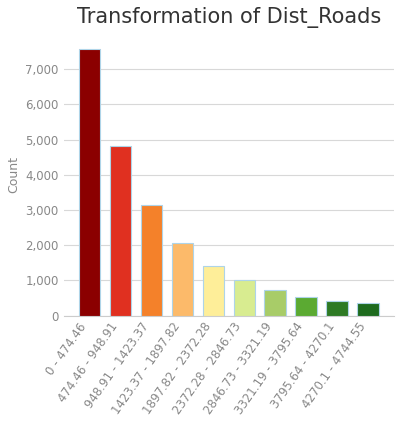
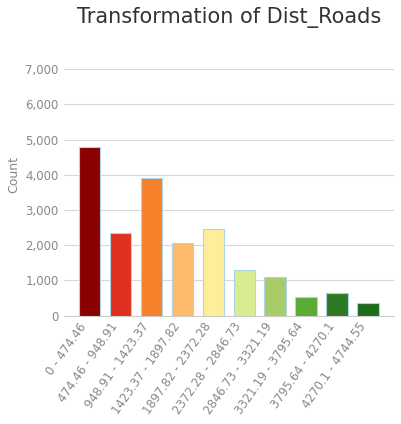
0 - 474.46: 7,580 -> 4,800
474.46 - 948.91: 4,830 -> 2,350
948.91 - 1423.37: 3,150 -> 3,900
1897.82 - 2372.28: 1,420 -> 2,450
2372.28 - 2846.73: 1,010 -> 1,300
2846.73 - 3321.19: 720 -> 1,100
3795.64 - 4270.1: 400 -> 650
